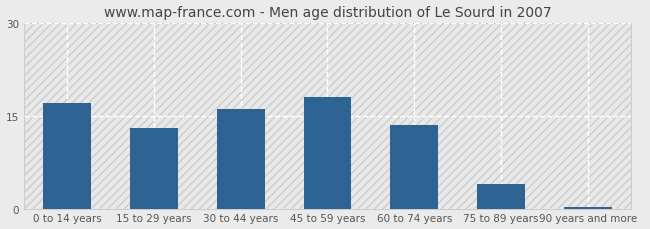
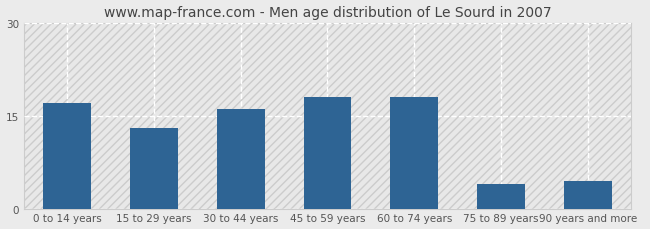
60 to 74 years: 13.5 -> 18.0
90 years and more: 0.3 -> 4.4
